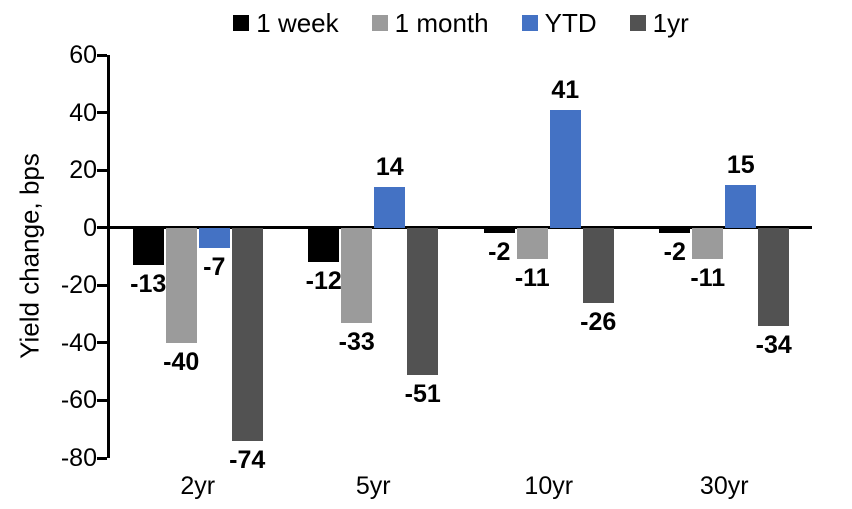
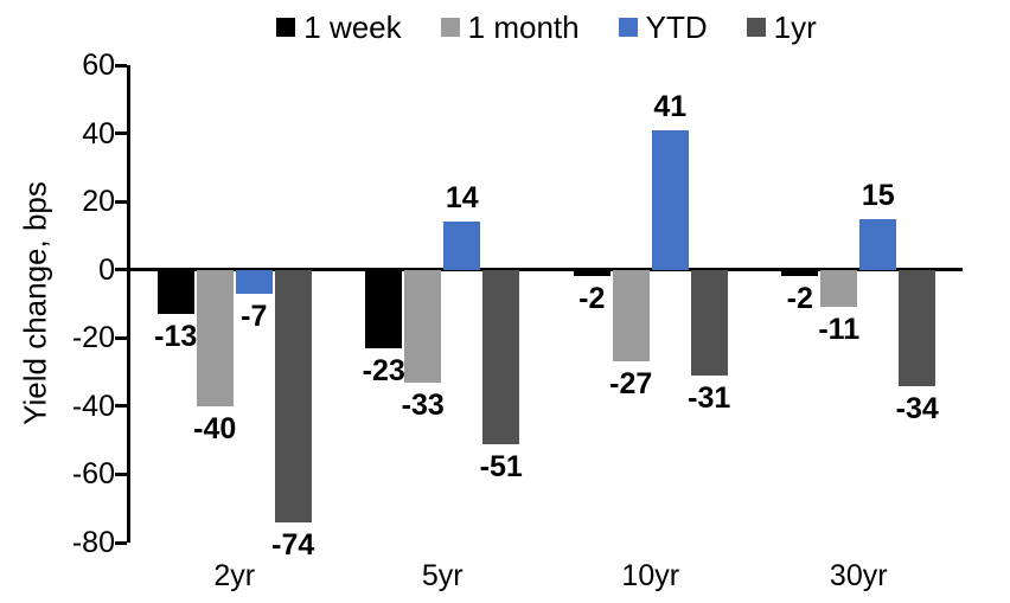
1 week/5yr: -12 -> -23
1 month/10yr: -11 -> -27
1yr/10yr: -26 -> -31
